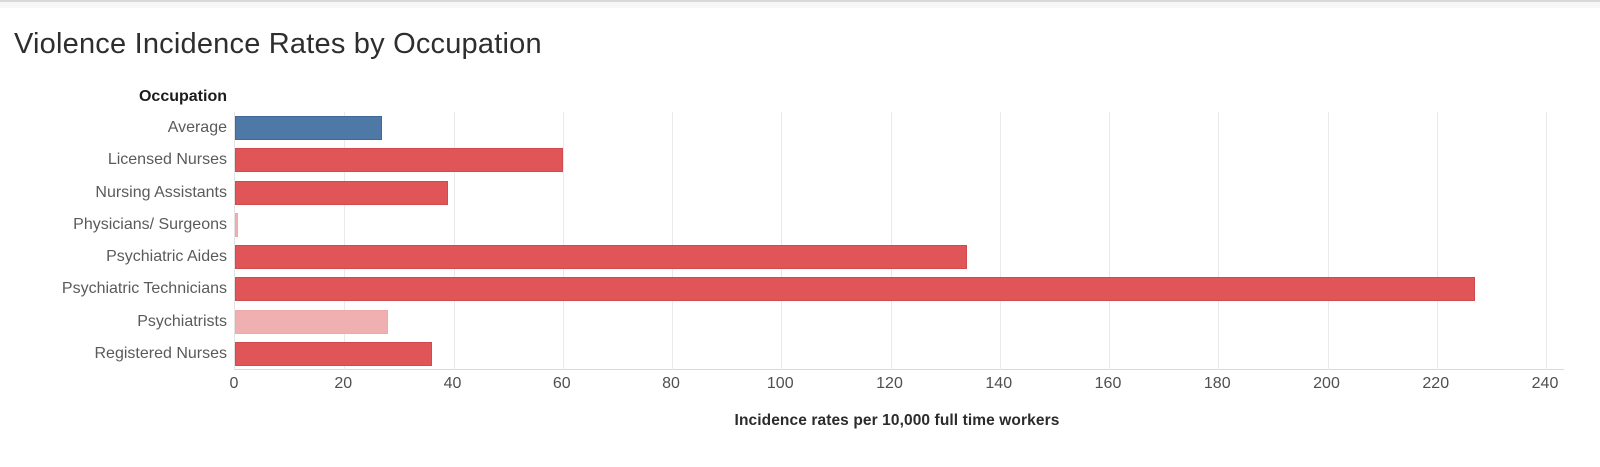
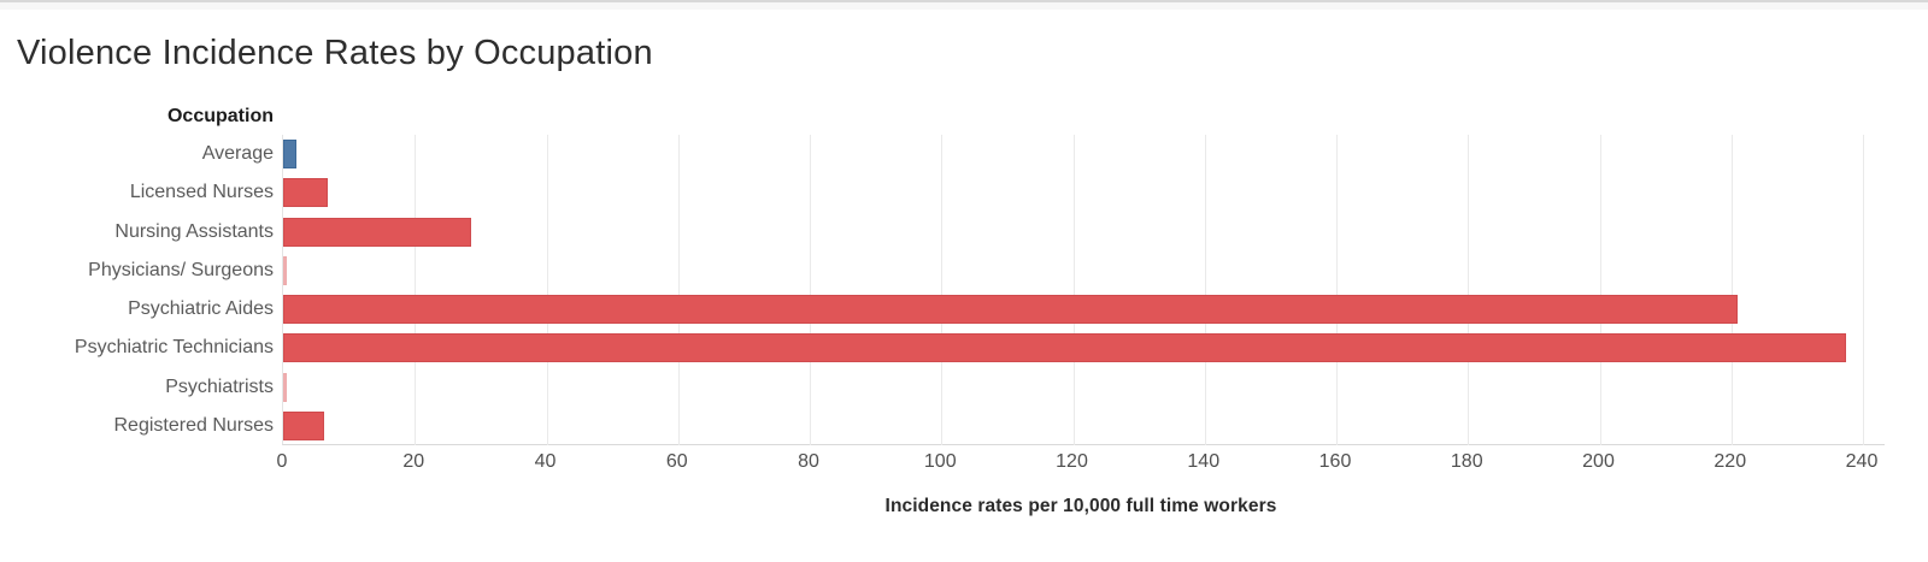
Average: 27 -> 2
Licensed Nurses: 60 -> 7
Nursing Assistants: 39 -> 28
Psychiatric Aides: 134 -> 221
Psychiatric Technicians: 227 -> 238
Psychiatrists: 28 -> 1
Registered Nurses: 36 -> 6
